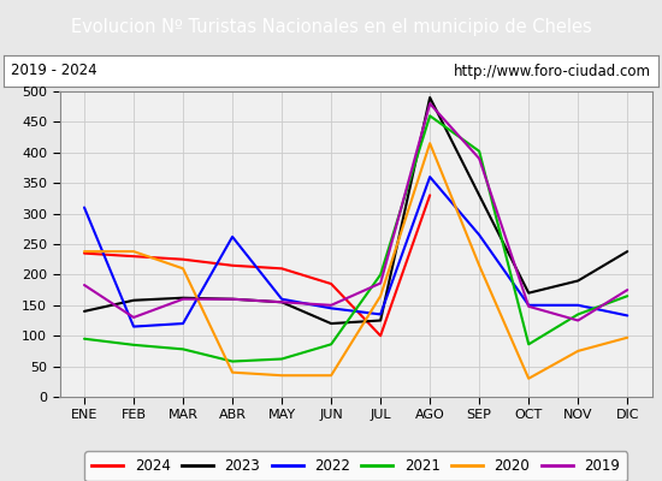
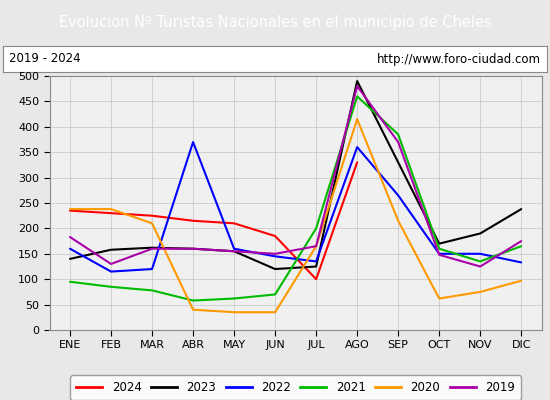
2022/ENE: 310 -> 160
2022/ABR: 262 -> 370
2021/JUN: 86 -> 70
2019/JUL: 186 -> 165
2021/SEP: 402 -> 385
2019/SEP: 390 -> 370
2021/OCT: 86 -> 160
2020/OCT: 30 -> 62
